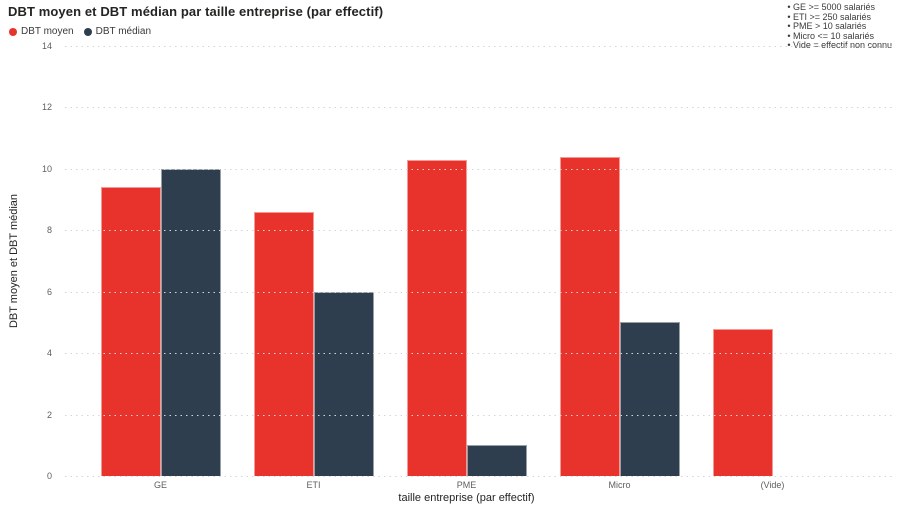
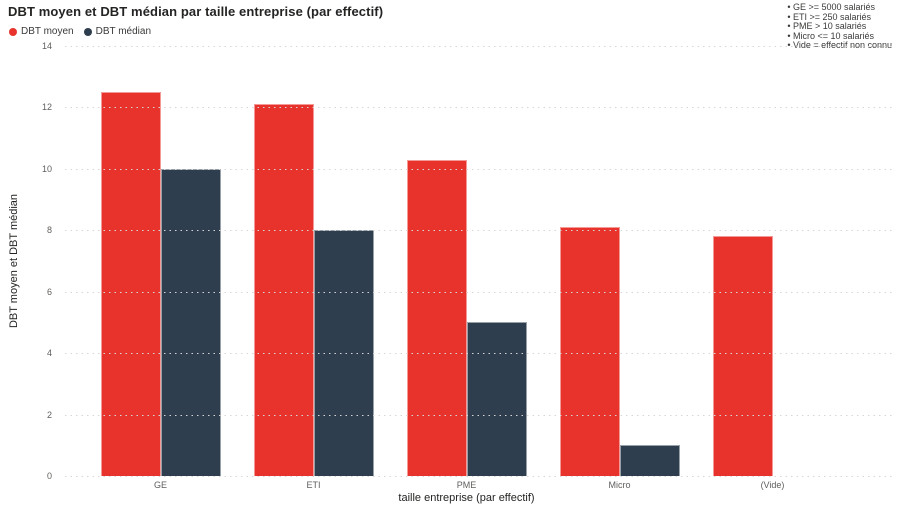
DBT moyen/GE: 9.4 -> 12.5
DBT moyen/ETI: 8.6 -> 12.1
DBT médian/ETI: 6 -> 8
DBT médian/PME: 1 -> 5
DBT moyen/Micro: 10.4 -> 8.1
DBT médian/Micro: 5 -> 1
DBT moyen/(Vide): 4.8 -> 7.8
